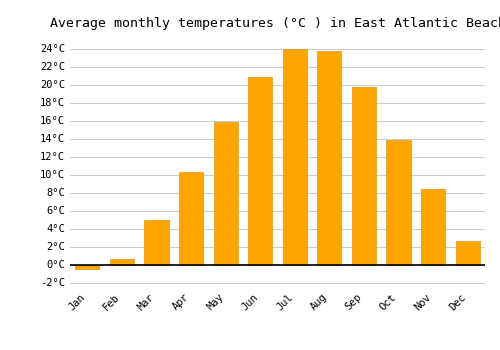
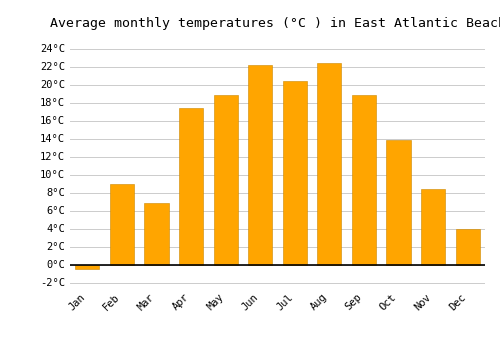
Feb: 0.6°C -> 9.0°C
Mar: 5.0°C -> 6.8°C
Apr: 10.3°C -> 17.4°C
May: 15.8°C -> 18.8°C
Jun: 20.8°C -> 22.2°C
Jul: 24.0°C -> 20.4°C
Aug: 23.7°C -> 22.4°C
Sep: 19.7°C -> 18.8°C
Dec: 2.6°C -> 4.0°C
